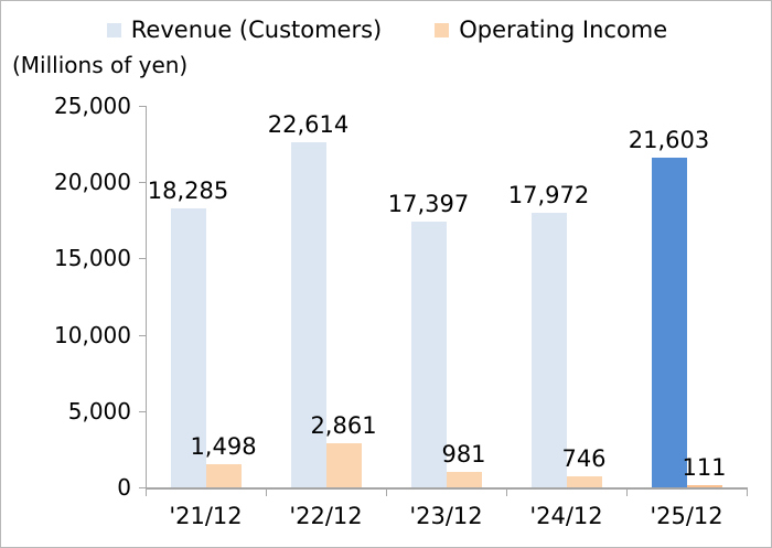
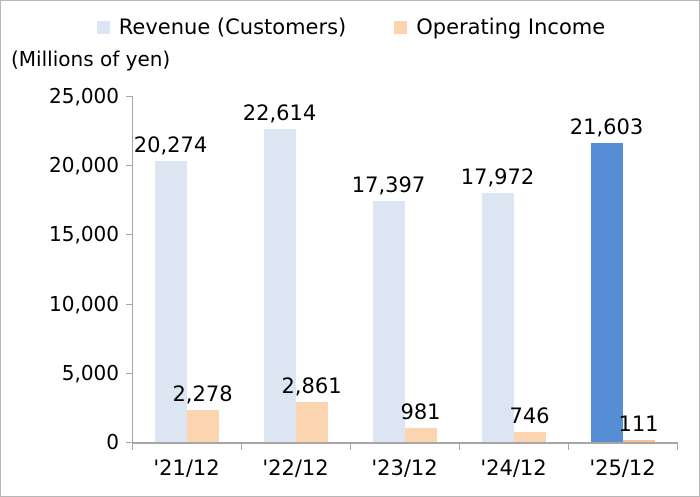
Revenue (Customers)/'21/12: 18,285 -> 20,274
Operating Income/'21/12: 1,498 -> 2,278
